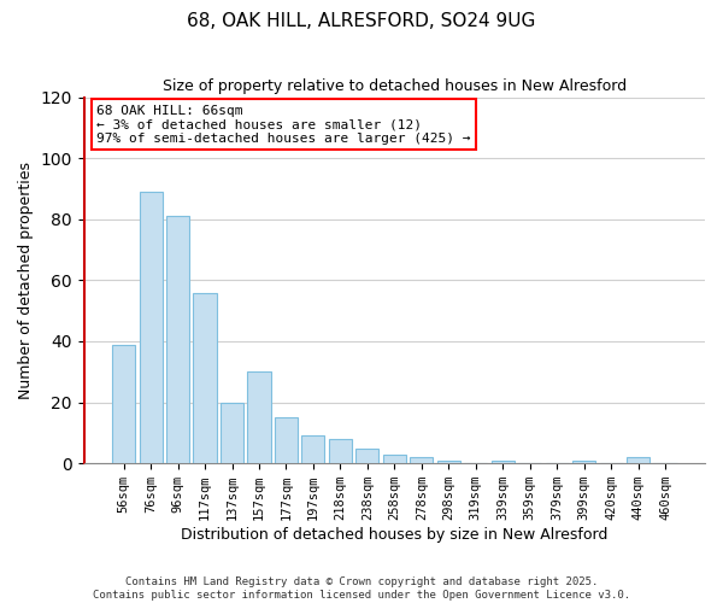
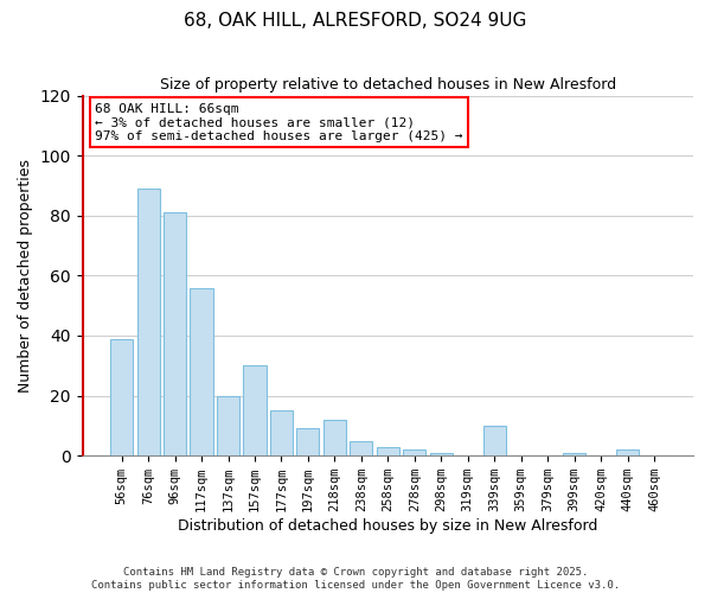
218sqm: 8 -> 12
339sqm: 1 -> 10
